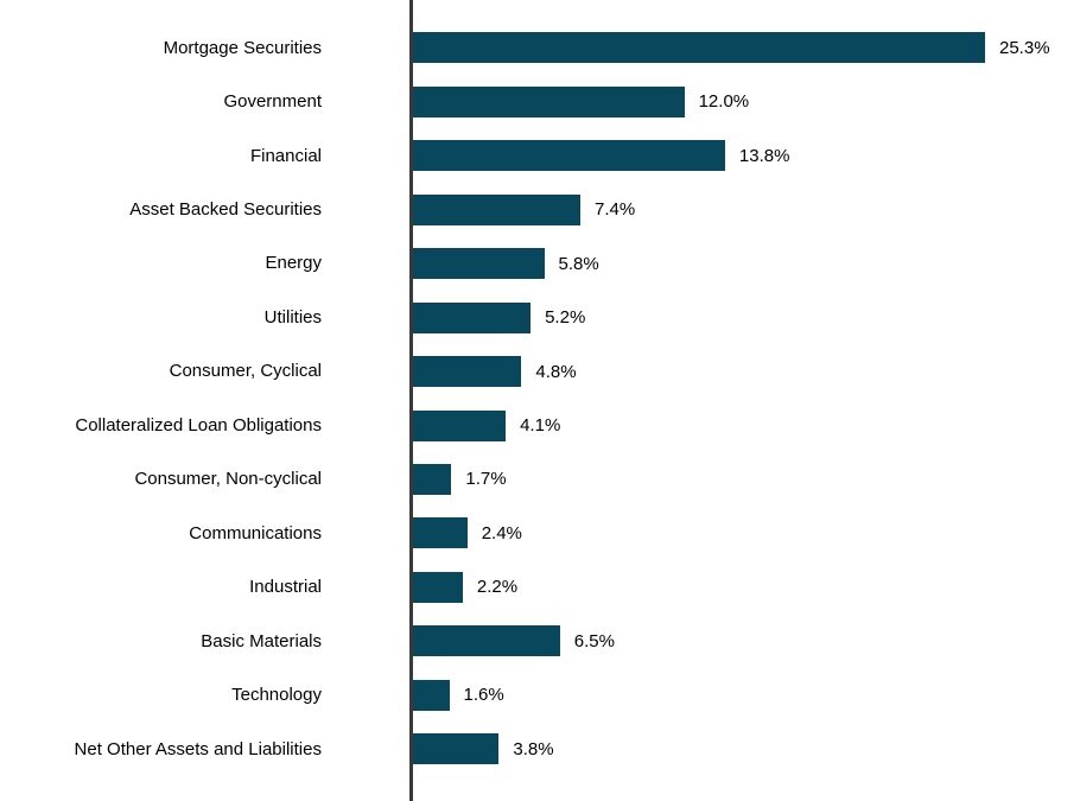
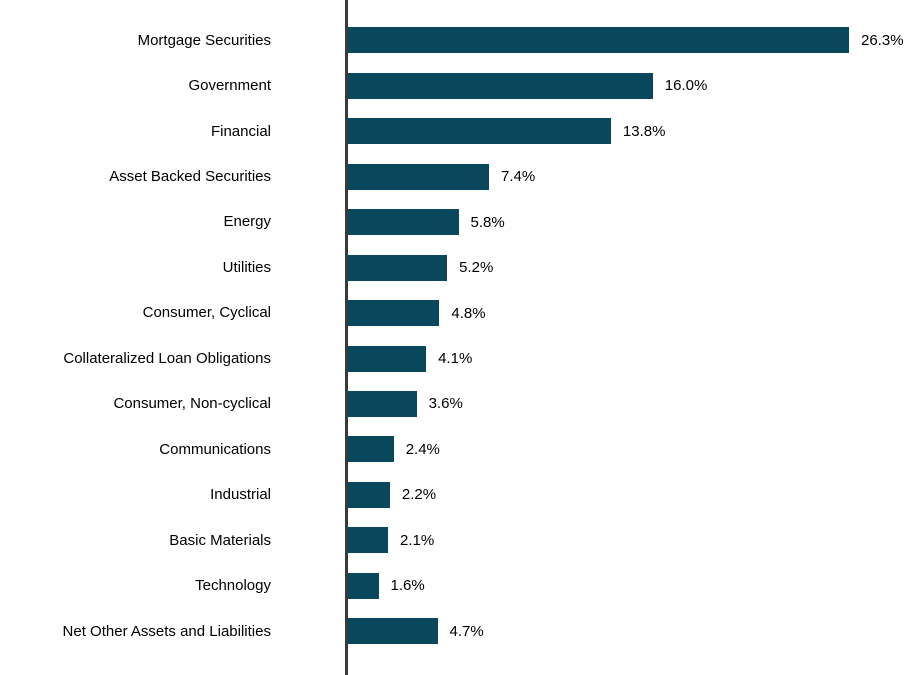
Mortgage Securities: 25.3% -> 26.3%
Government: 12.0% -> 16.0%
Consumer, Non-cyclical: 1.7% -> 3.6%
Basic Materials: 6.5% -> 2.1%
Net Other Assets and Liabilities: 3.8% -> 4.7%
